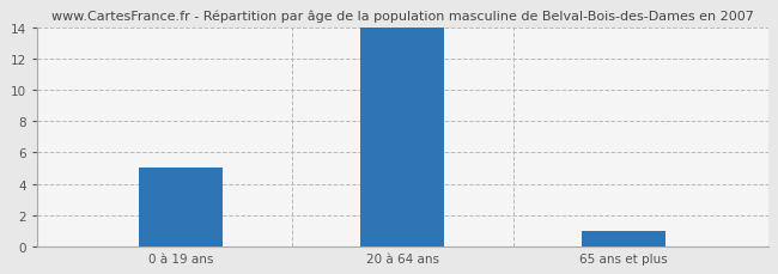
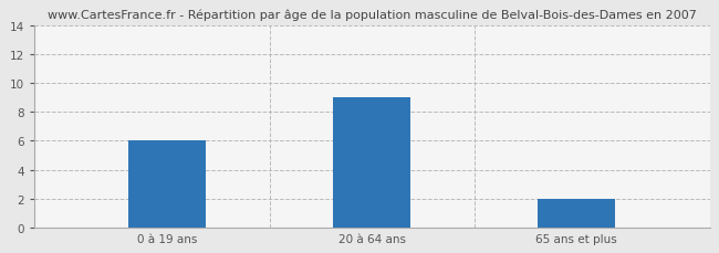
0 à 19 ans: 5 -> 6
20 à 64 ans: 14 -> 9
65 ans et plus: 1 -> 2
